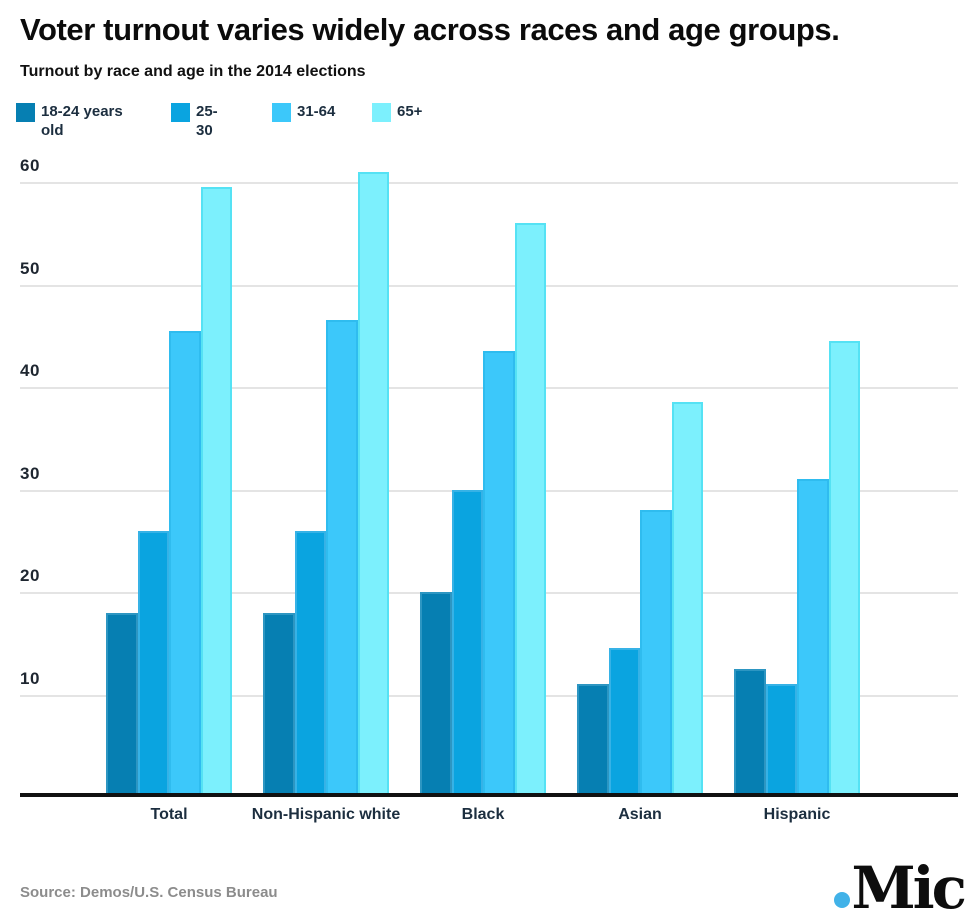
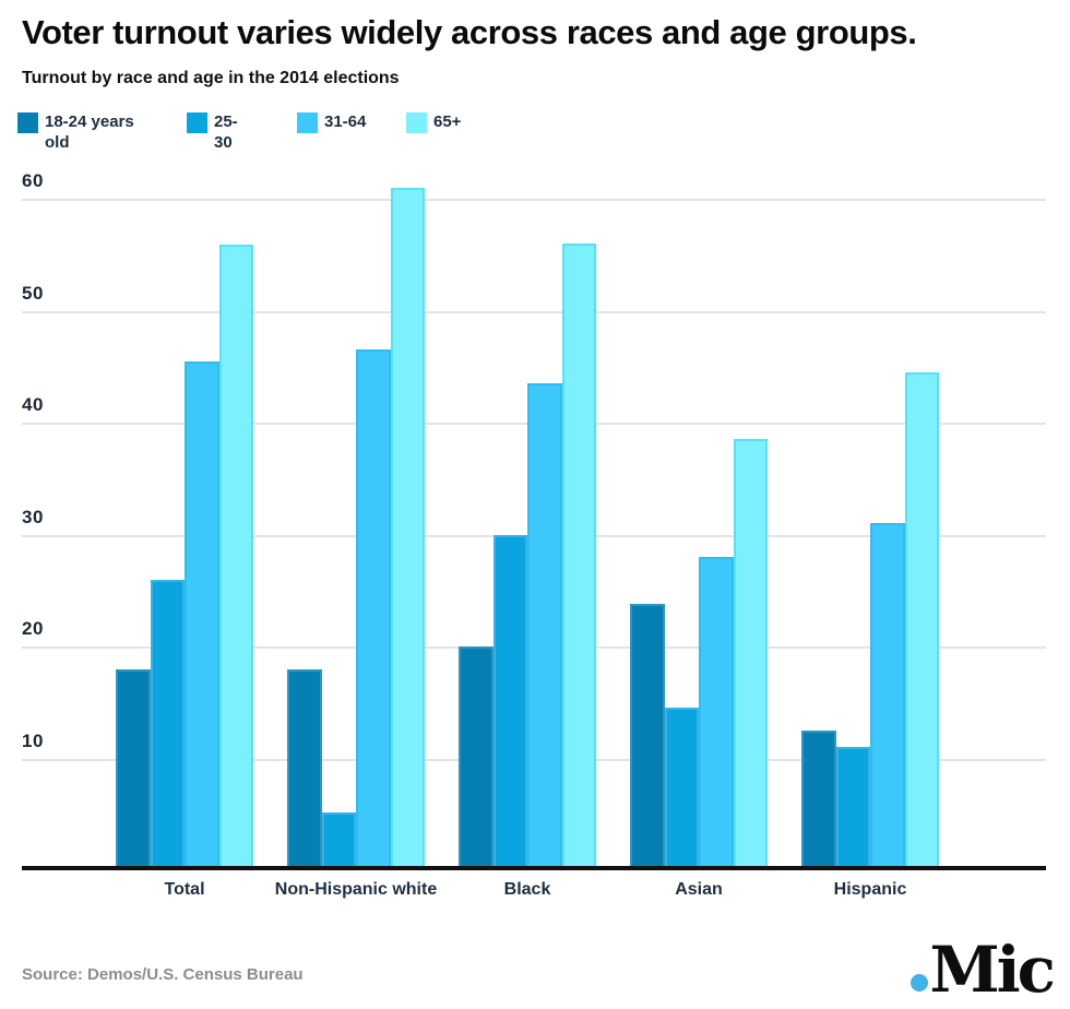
65+/Total: 59.5 -> 55.9
25-30/Non-Hispanic white: 26.0 -> 5.2
18-24 years old/Asian: 11.0 -> 23.8
